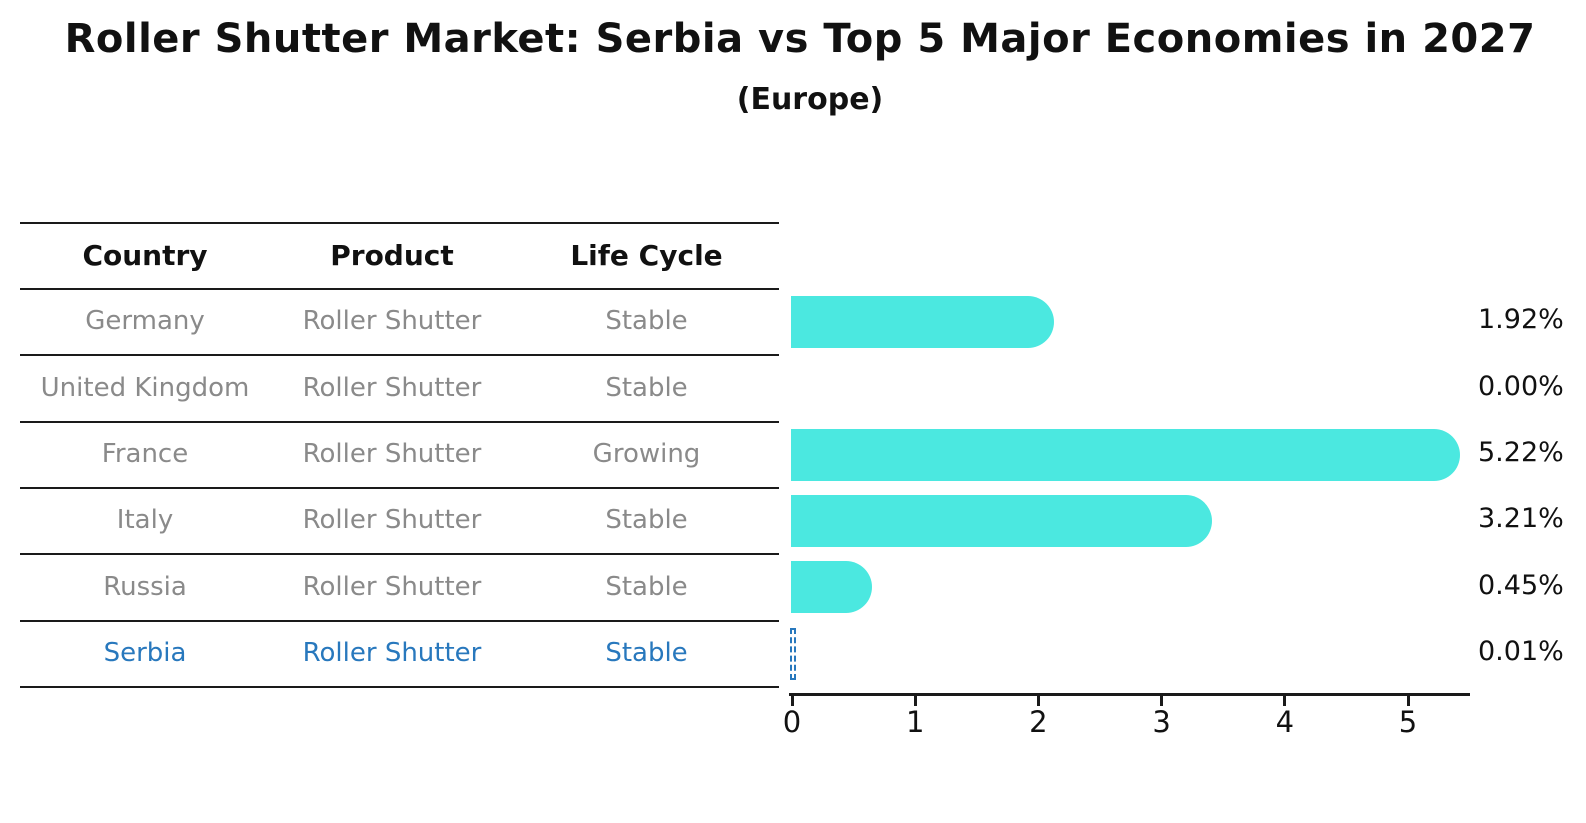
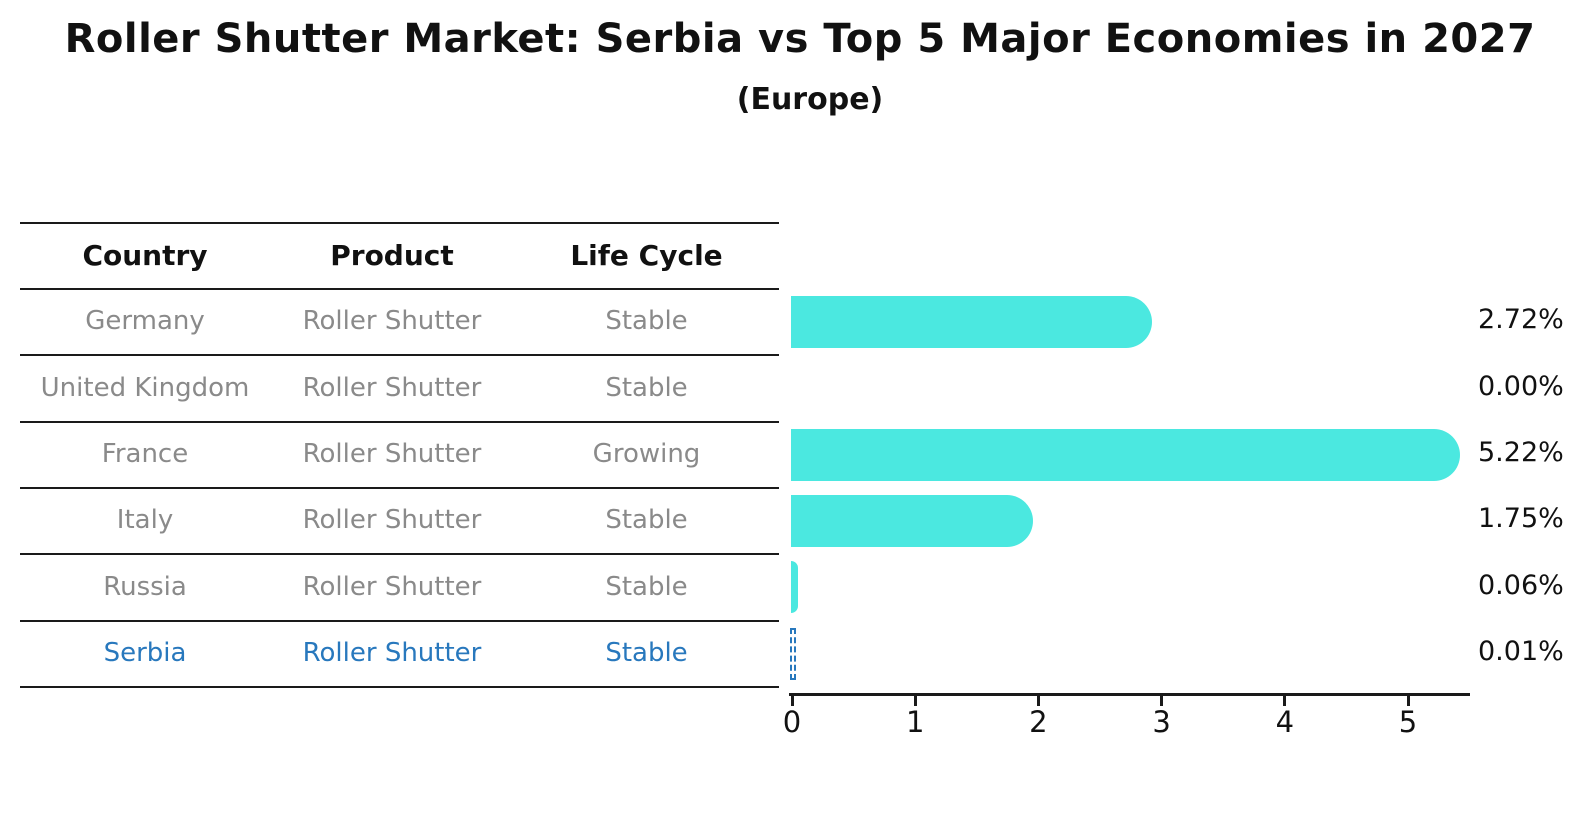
Germany: 1.92% -> 2.72%
Italy: 3.21% -> 1.75%
Russia: 0.45% -> 0.06%
